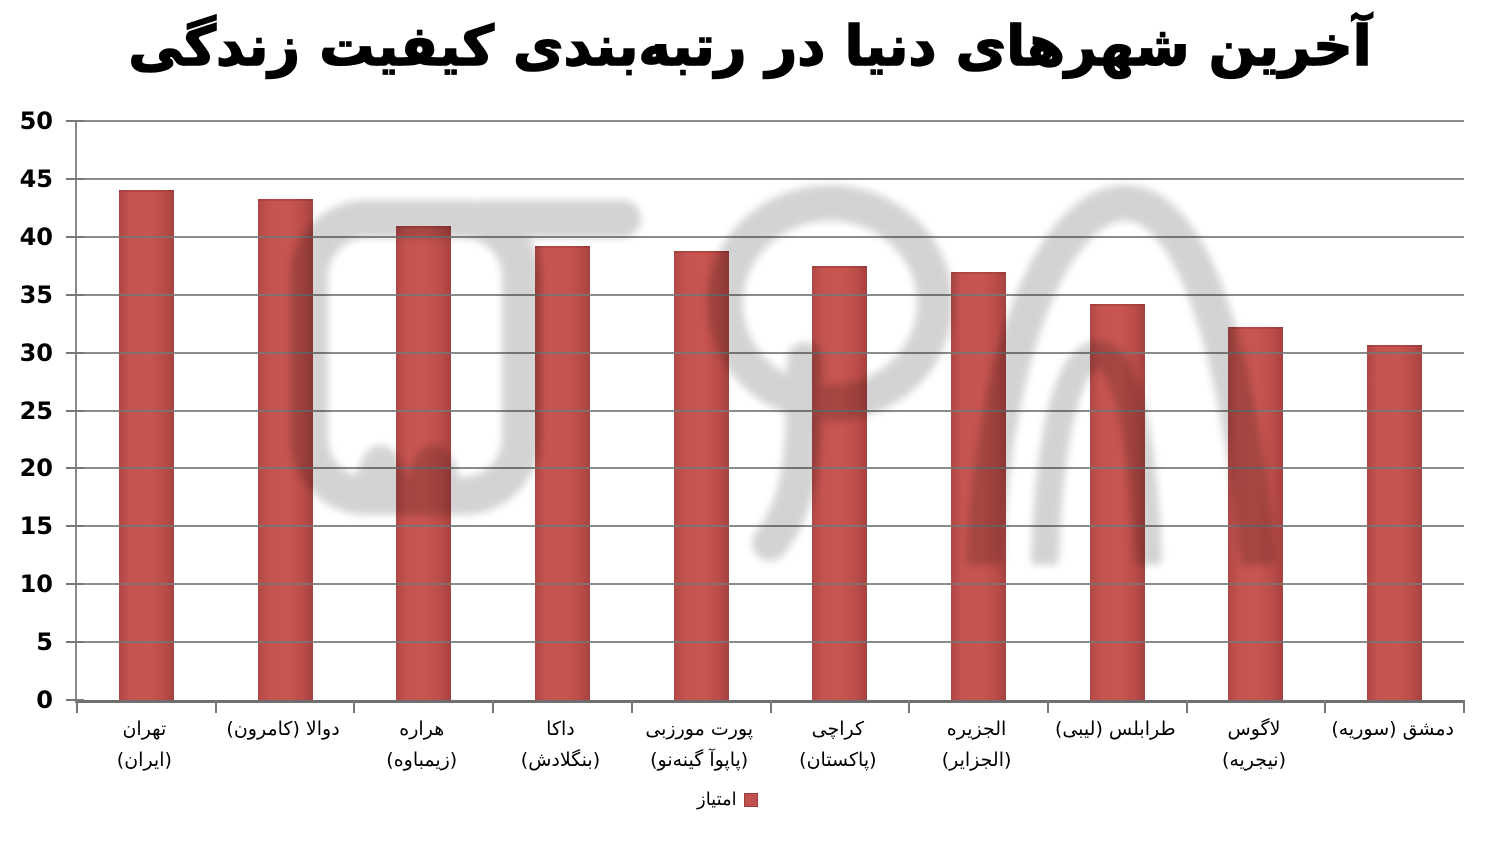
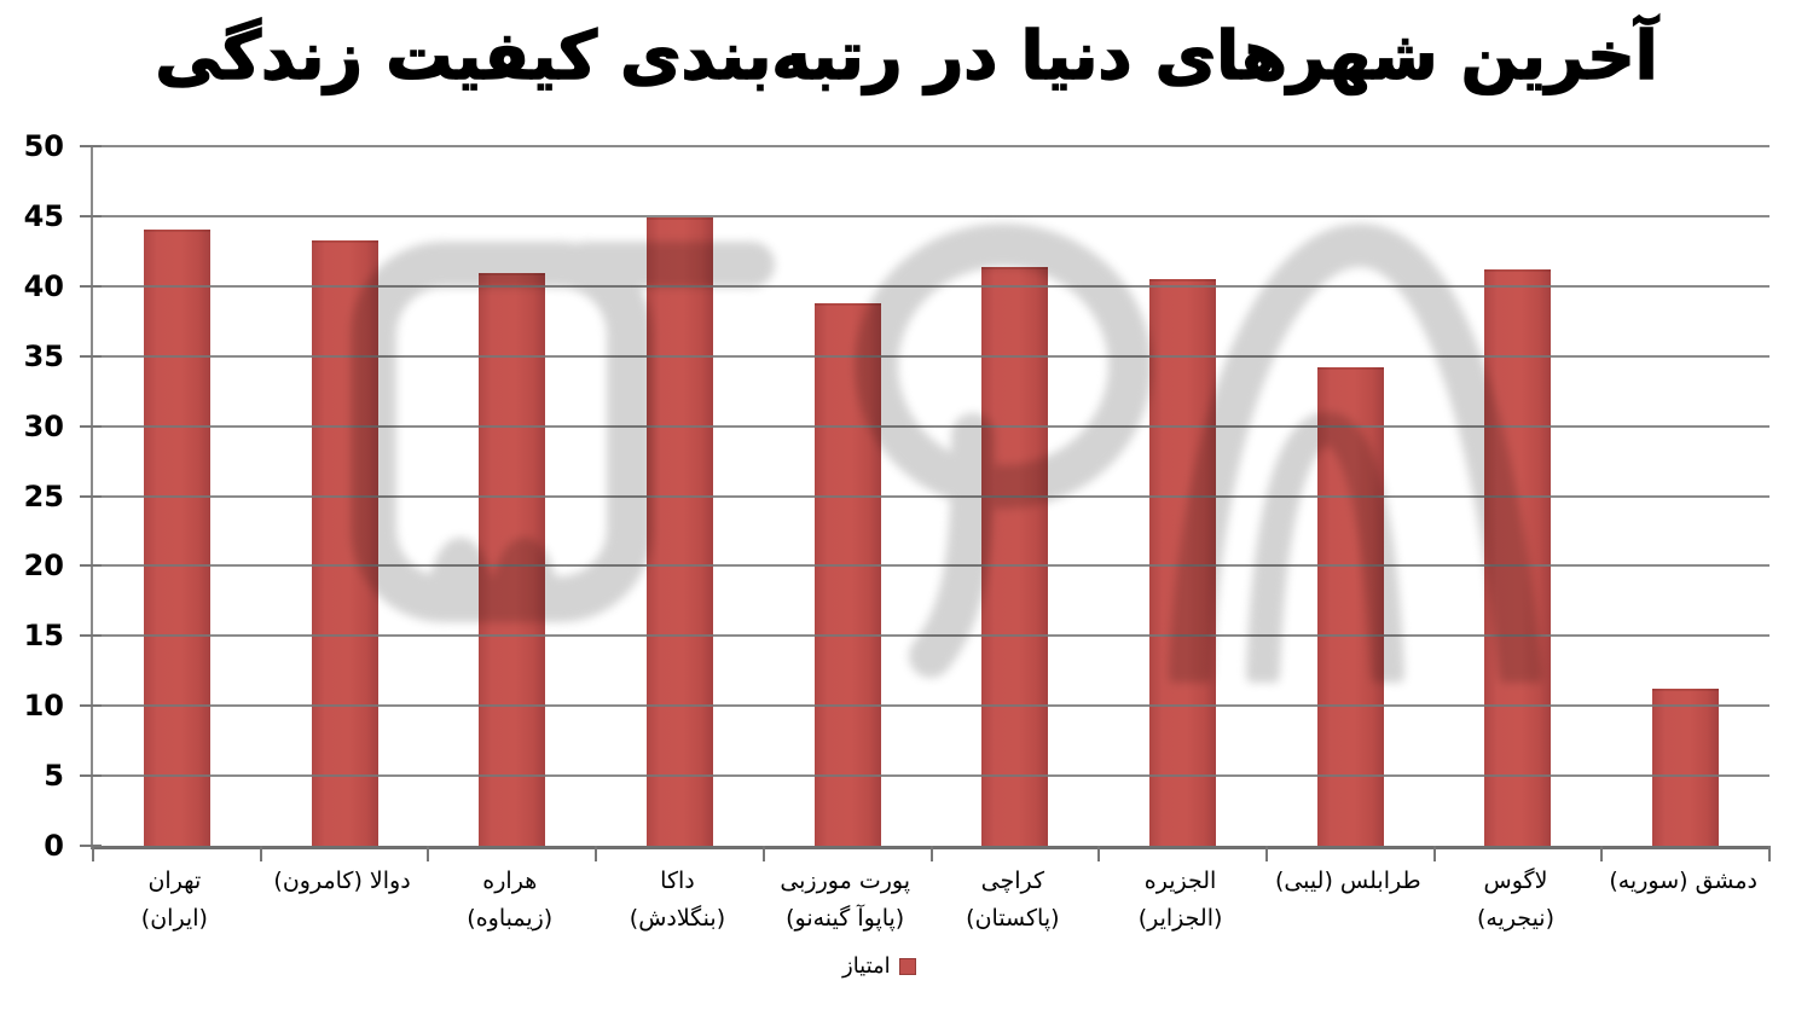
داکا (بنگلادش): 39.2 -> 44.9
کراچی (پاکستان): 37.5 -> 41.4
الجزیره (الجزایر): 37.0 -> 40.5
لاگوس (نیجریه): 32.2 -> 41.2
دمشق (سوریه): 30.7 -> 11.2
